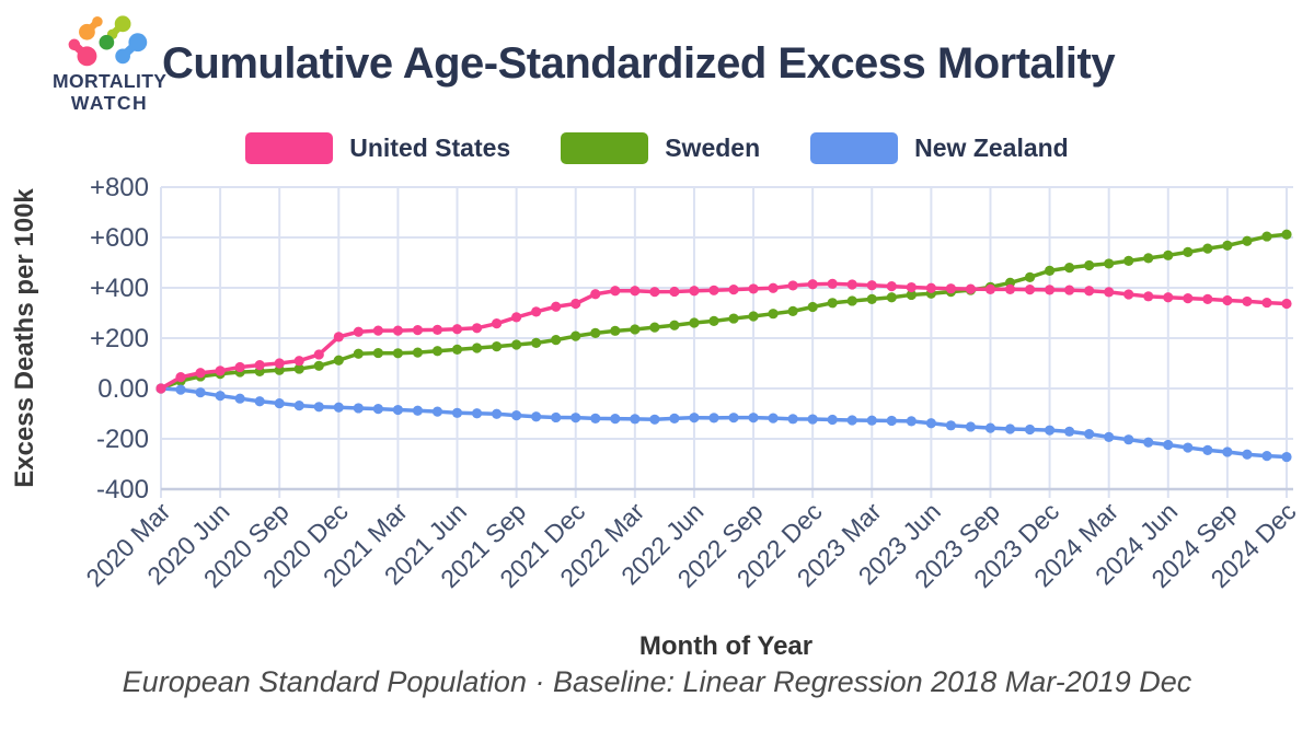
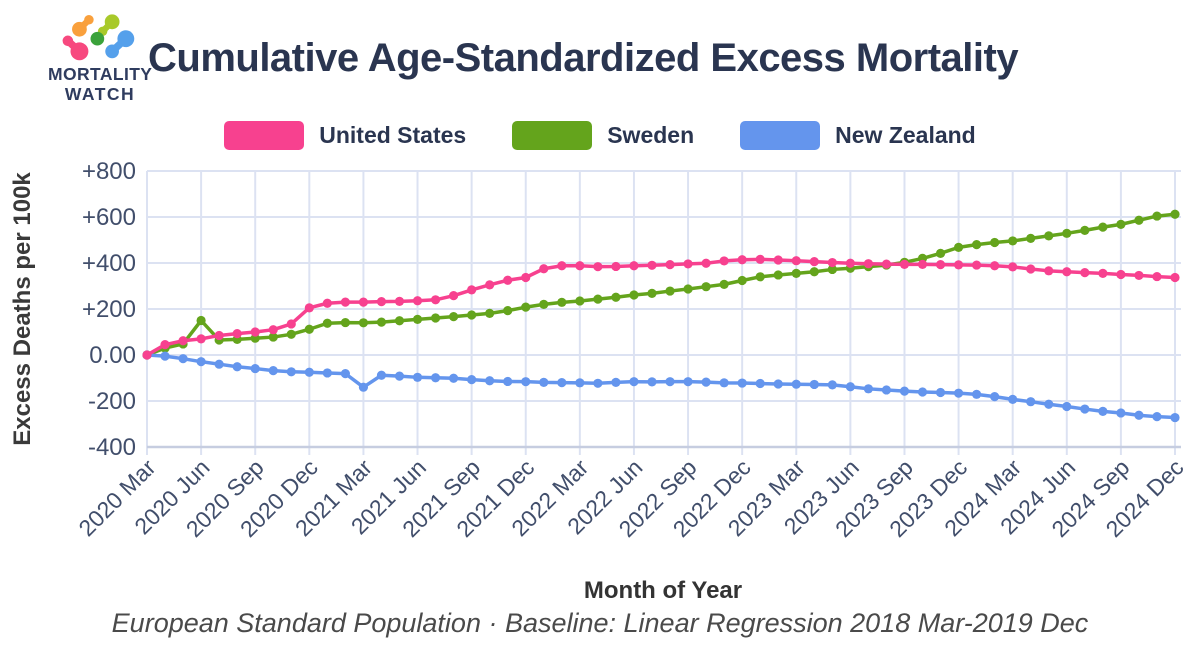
Sweden/2020 Jun: 60 -> 150
New Zealand/2021 Mar: -80 -> -140
